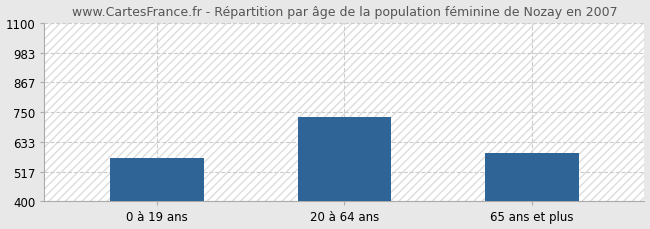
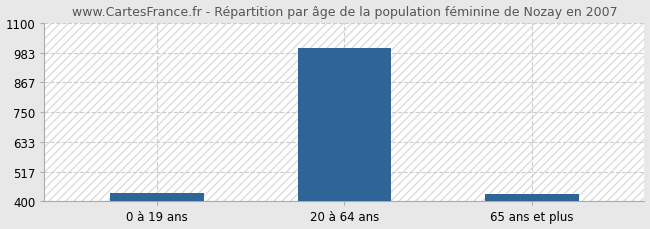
0 à 19 ans: 570 -> 432
20 à 64 ans: 730 -> 1000
65 ans et plus: 590 -> 428
